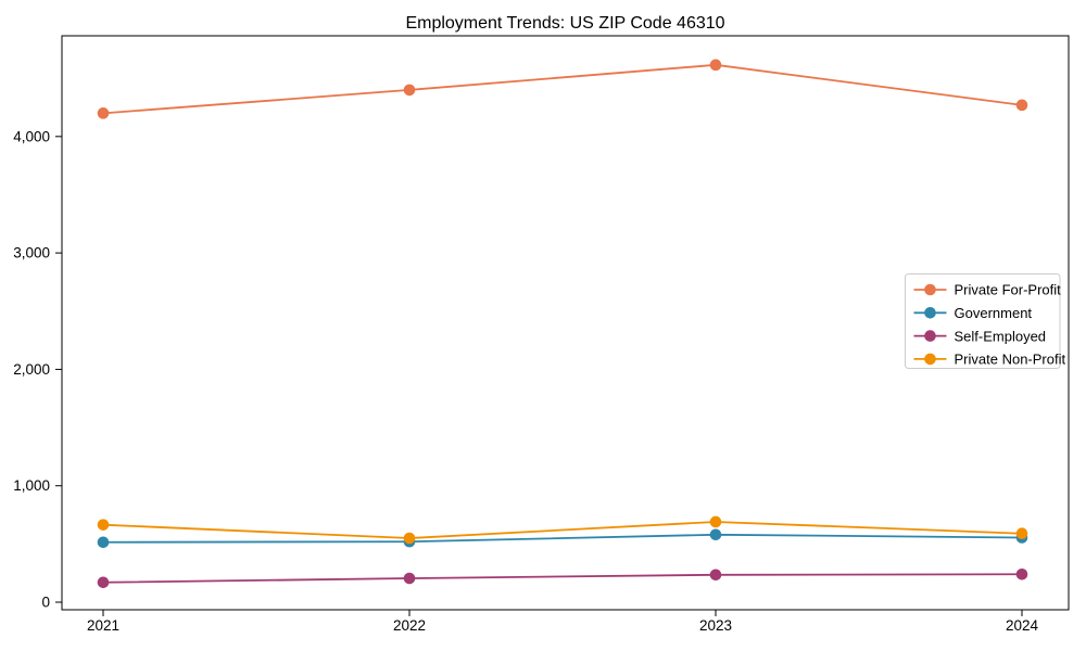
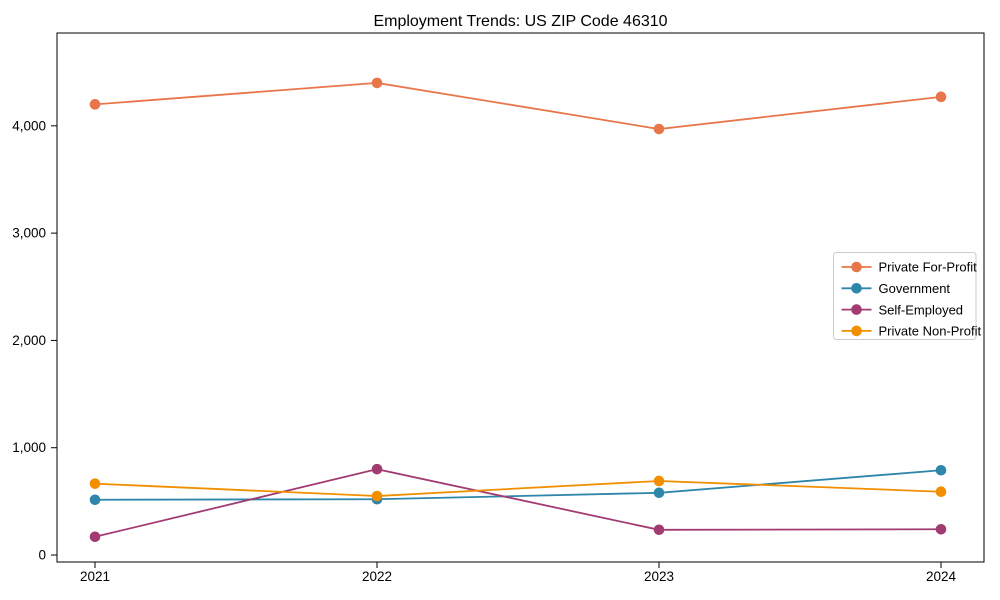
Self-Employed/2022: 200 -> 800
Private For-Profit/2023: 4620 -> 3970
Government/2024: 560 -> 790
